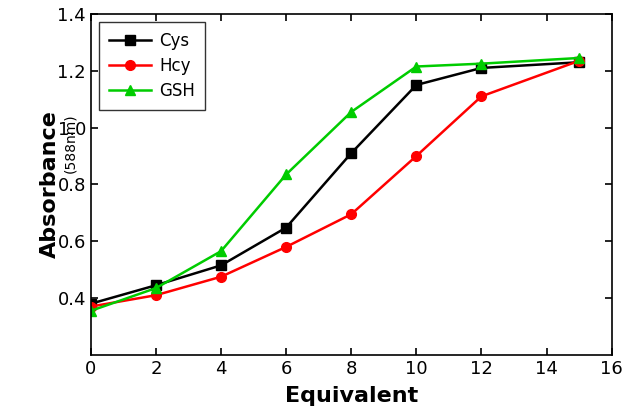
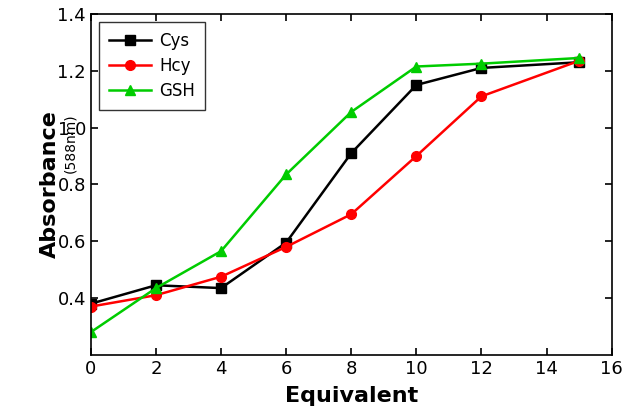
GSH/0: 0.355 -> 0.280
Cys/4: 0.515 -> 0.435
Cys/6: 0.648 -> 0.595
